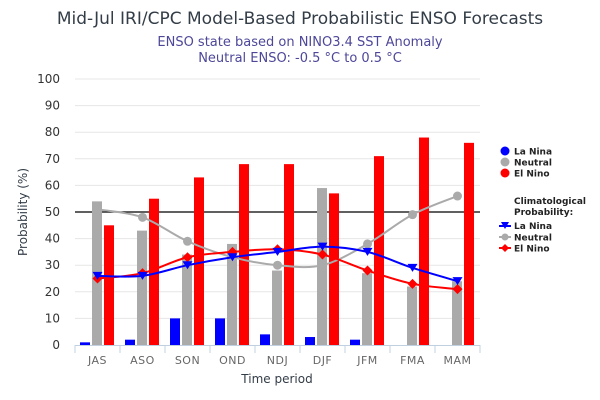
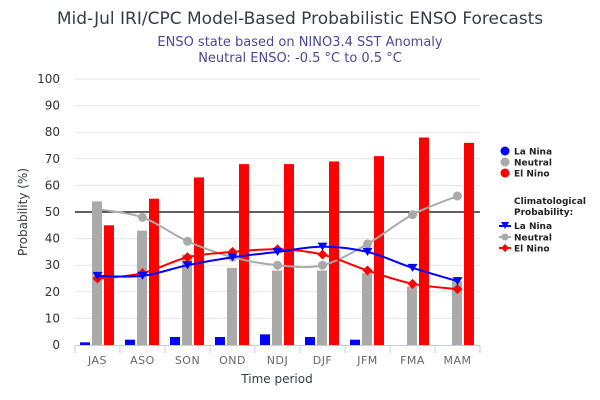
La Nina/SON: 10 -> 3
La Nina/OND: 10 -> 3
Neutral/OND: 38 -> 29
Neutral/DJF: 59 -> 28
El Nino/DJF: 57 -> 69
